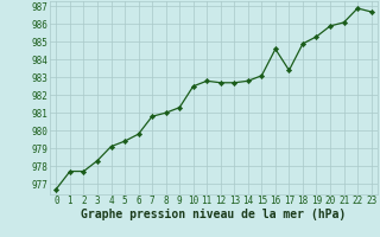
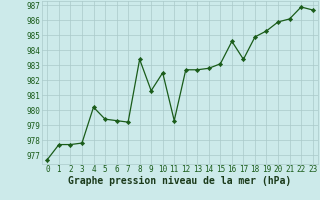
3: 978.3 -> 977.8
4: 979.1 -> 980.2
6: 979.8 -> 979.3
7: 980.8 -> 979.2
8: 981.0 -> 983.4
11: 982.8 -> 979.3
